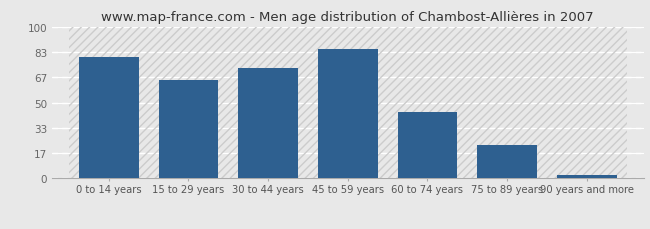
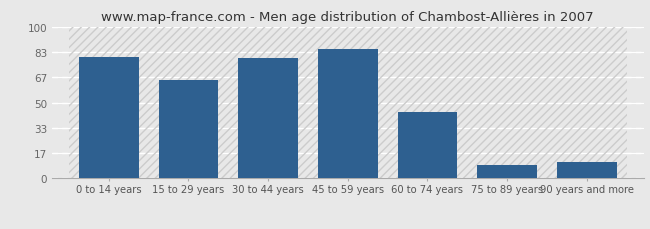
30 to 44 years: 73 -> 79
75 to 89 years: 22 -> 9
90 years and more: 2 -> 11
